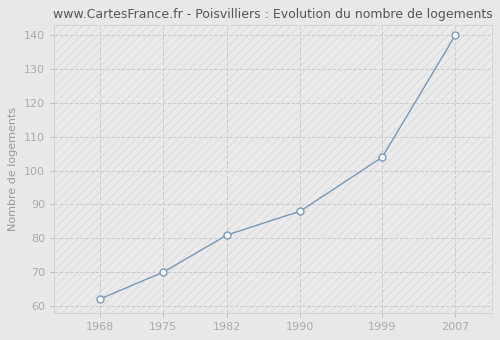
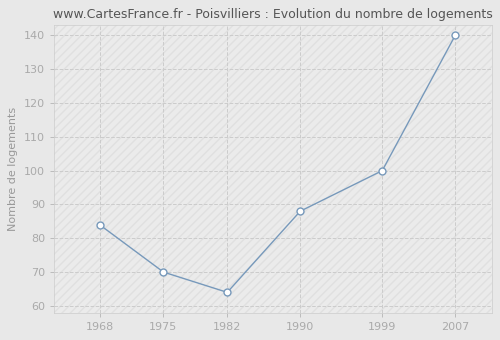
1968: 62 -> 84
1982: 81 -> 64
1999: 104 -> 100
